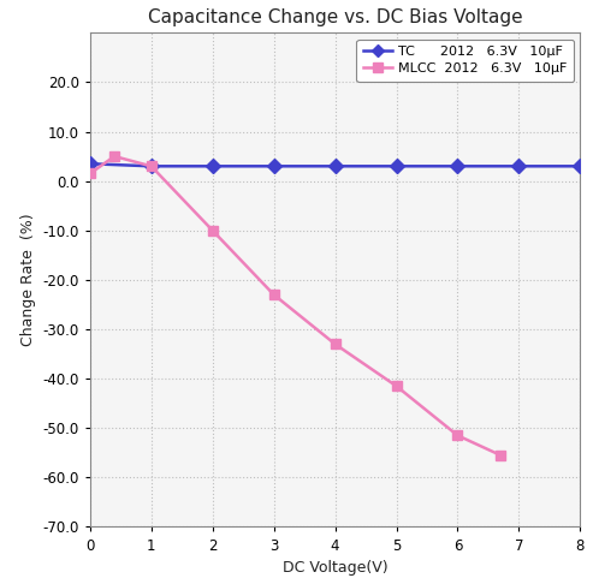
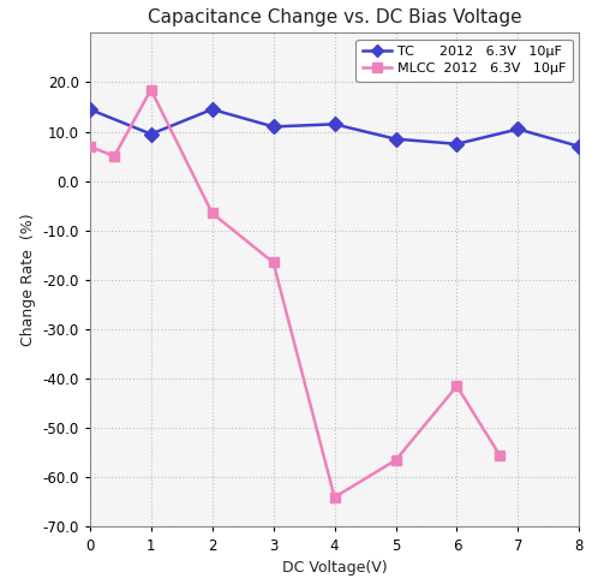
TC 2012 6.3V 10μF/0: 3.5 -> 14.5
MLCC 2012 6.3V 10μF/0: 1.5 -> 7.0
TC 2012 6.3V 10μF/1: 3.0 -> 9.5
MLCC 2012 6.3V 10μF/1: 3.0 -> 18.5
TC 2012 6.3V 10μF/2: 3.0 -> 14.5
MLCC 2012 6.3V 10μF/2: -10.0 -> -6.5
TC 2012 6.3V 10μF/3: 3.0 -> 11.0
MLCC 2012 6.3V 10μF/3: -23.0 -> -16.5
TC 2012 6.3V 10μF/4: 3.0 -> 11.5
MLCC 2012 6.3V 10μF/4: -33.0 -> -64.0
TC 2012 6.3V 10μF/5: 3.0 -> 8.5
MLCC 2012 6.3V 10μF/5: -41.5 -> -56.5
TC 2012 6.3V 10μF/6: 3.0 -> 7.5
MLCC 2012 6.3V 10μF/6: -51.5 -> -41.5
TC 2012 6.3V 10μF/7: 3.0 -> 10.5
TC 2012 6.3V 10μF/8: 3.0 -> 7.0
